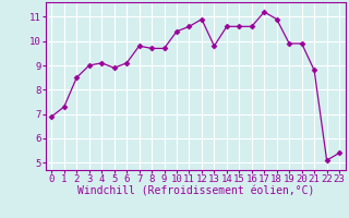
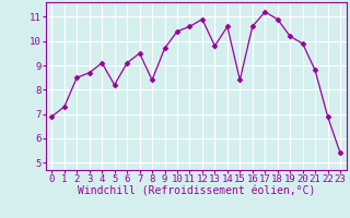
3: 9.0 -> 8.7
5: 8.9 -> 8.2
7: 9.8 -> 9.5
8: 9.7 -> 8.4
15: 10.6 -> 8.4
19: 9.9 -> 10.2
22: 5.1 -> 6.9
